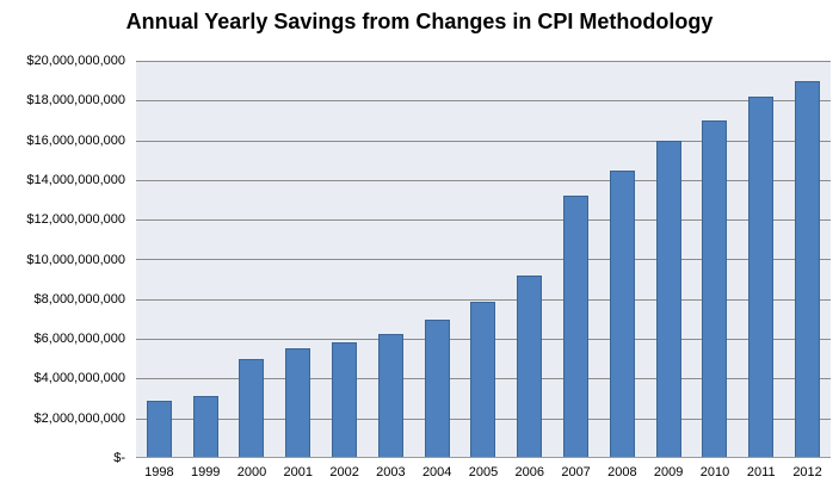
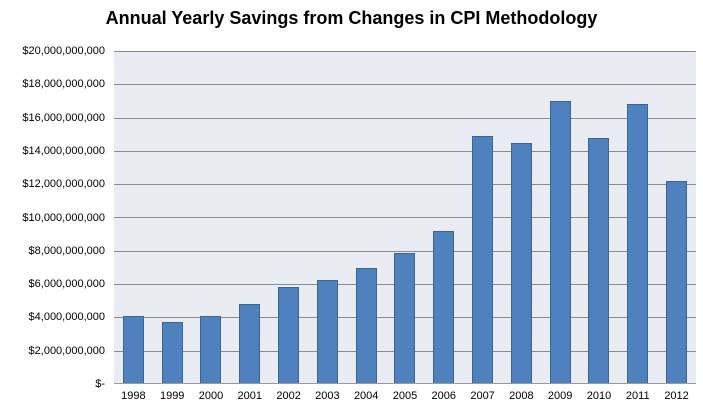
1998: $2900000000 -> $4100000000
1999: $3100000000 -> $3700000000
2000: $5000000000 -> $4100000000
2001: $5500000000 -> $4800000000
2007: $13200000000 -> $14900000000
2009: $16000000000 -> $17000000000
2010: $17000000000 -> $14800000000
2011: $18200000000 -> $16800000000
2012: $19000000000 -> $12200000000
